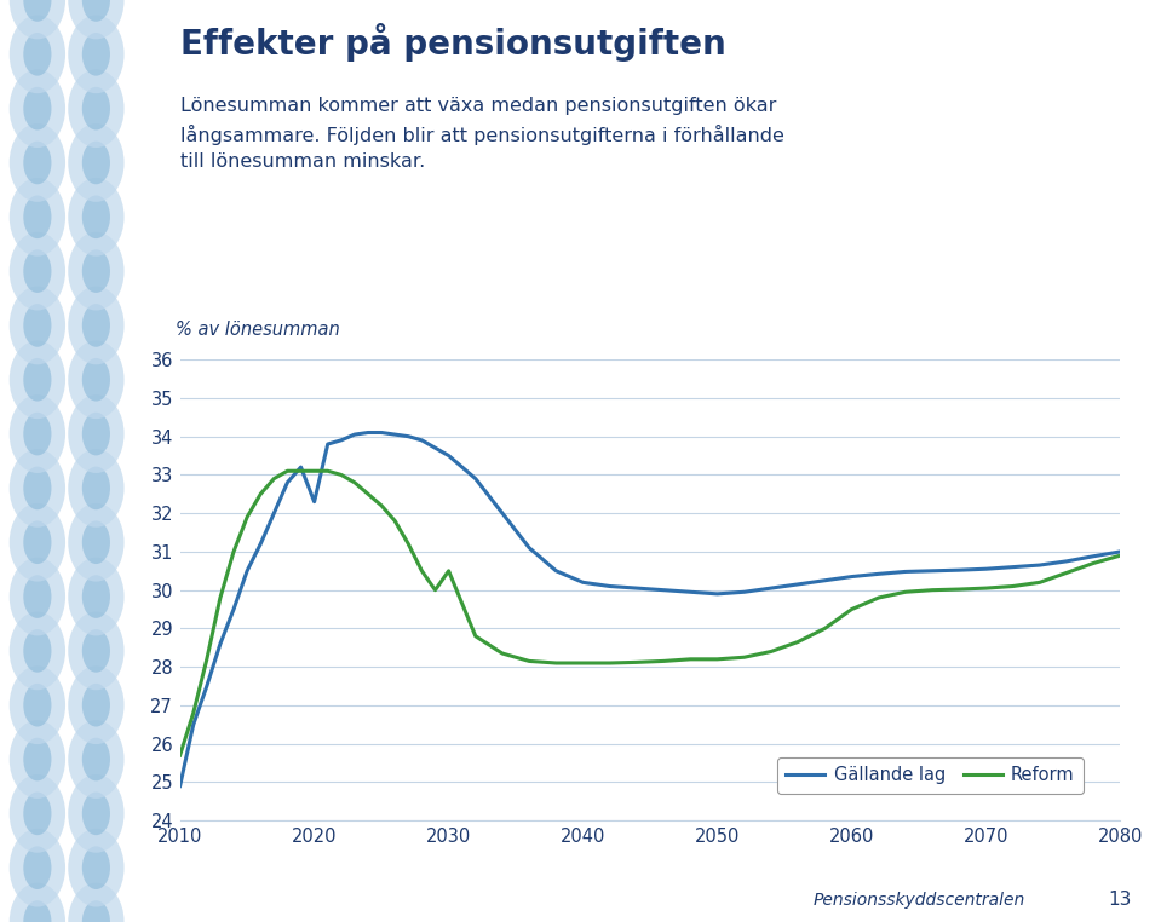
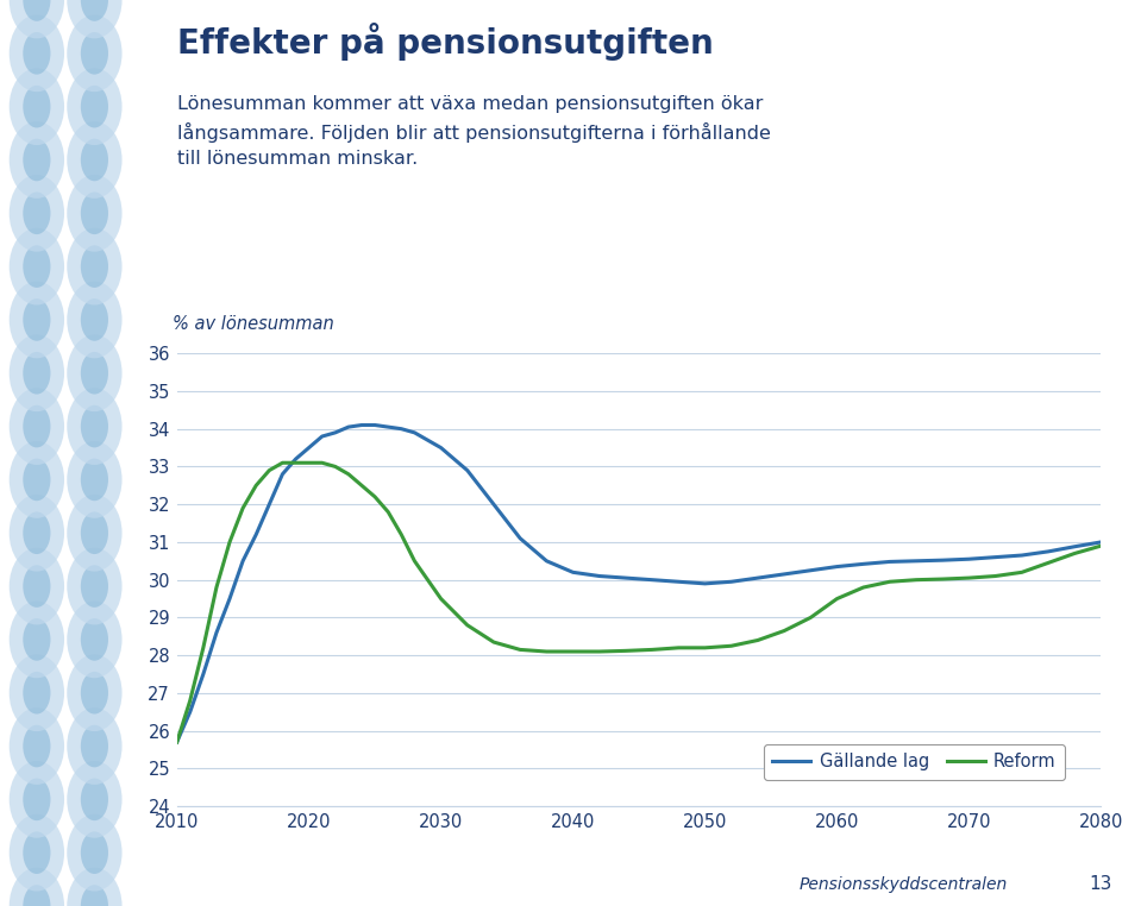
Gällande lag/2010: 24.90 -> 25.70
Gällande lag/2020: 32.30 -> 33.50
Reform/2030: 30.50 -> 29.50
